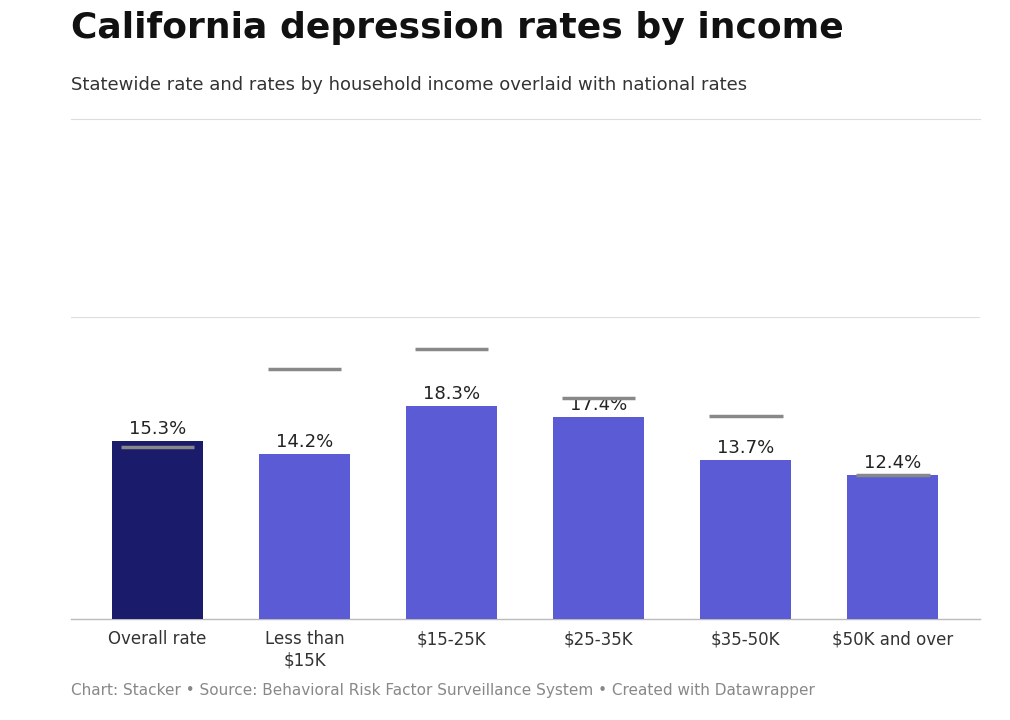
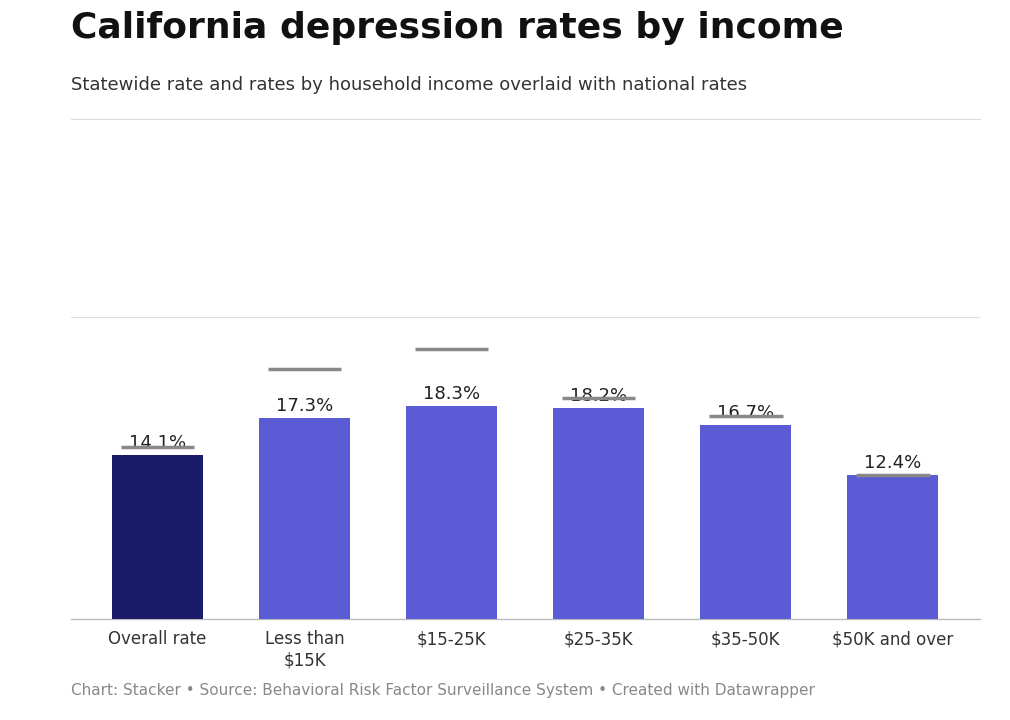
Overall rate: 15.3% -> 14.1%
Less than $15K: 14.2% -> 17.3%
$25-35K: 17.4% -> 18.2%
$35-50K: 13.7% -> 16.7%
